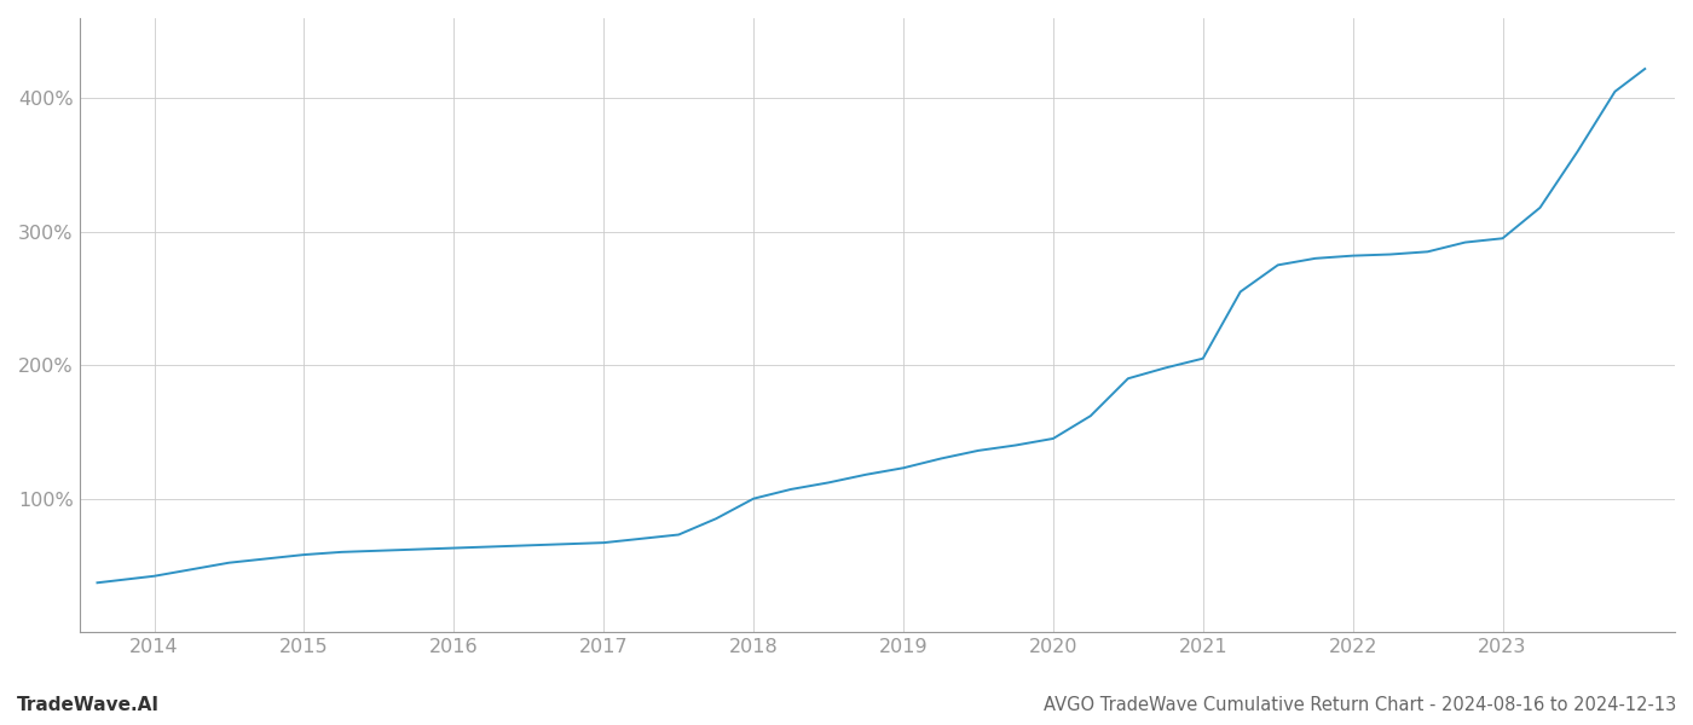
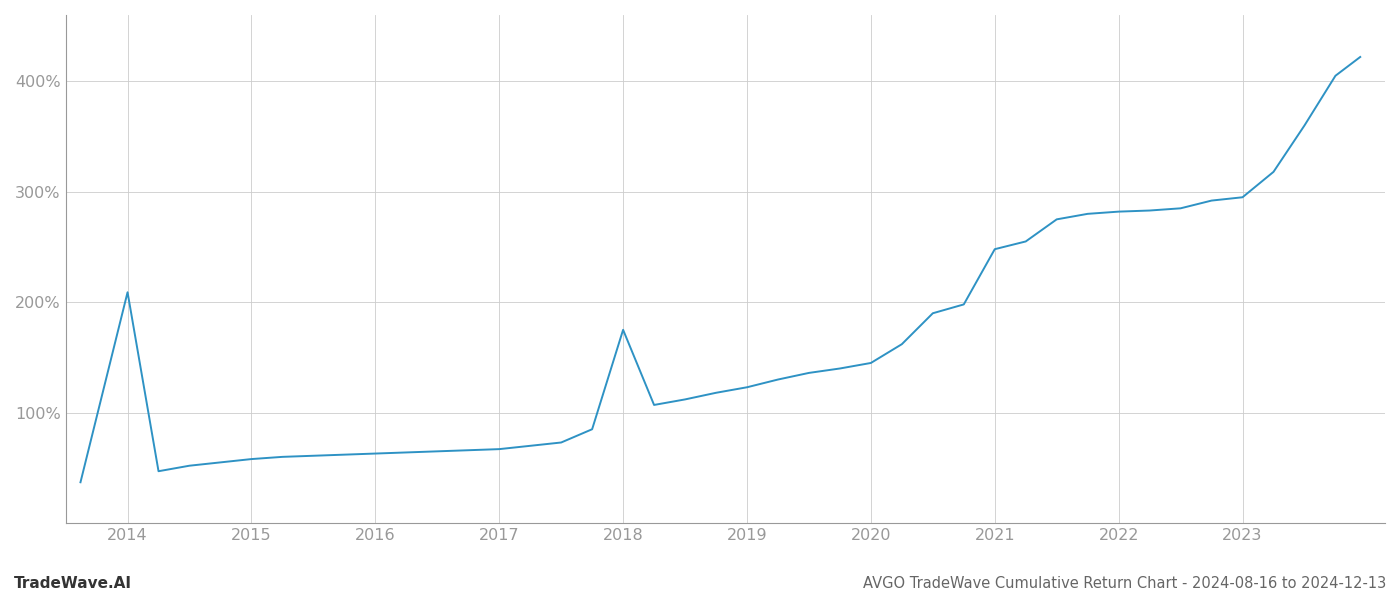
2014: 42% -> 209%
2018: 100% -> 175%
2021: 205% -> 248%
